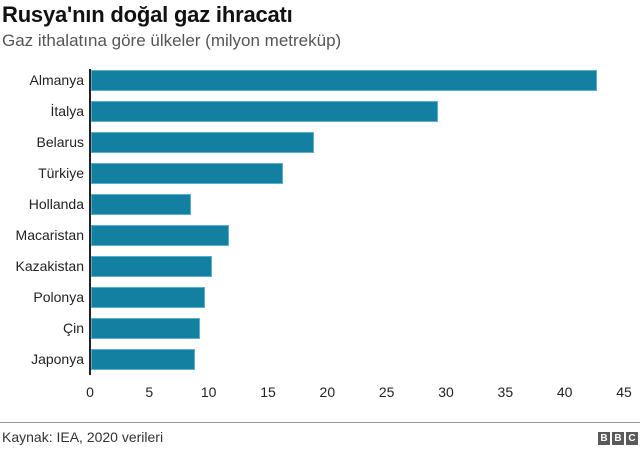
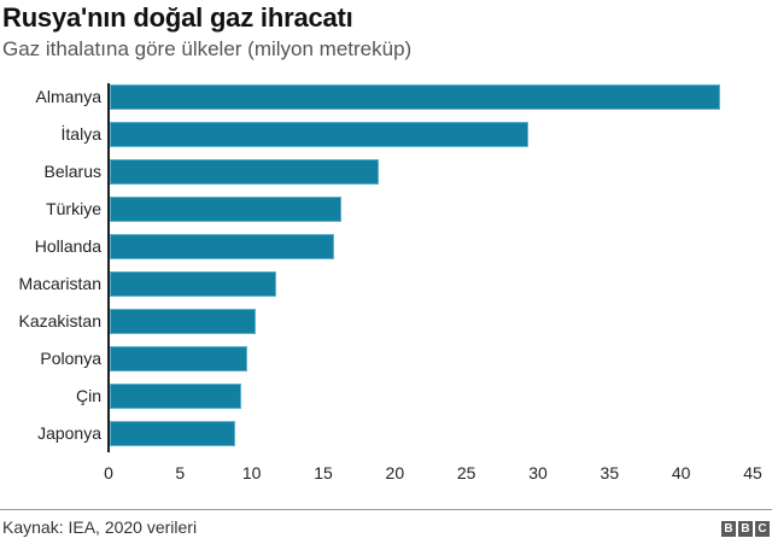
Hollanda: 8.4 -> 15.7
